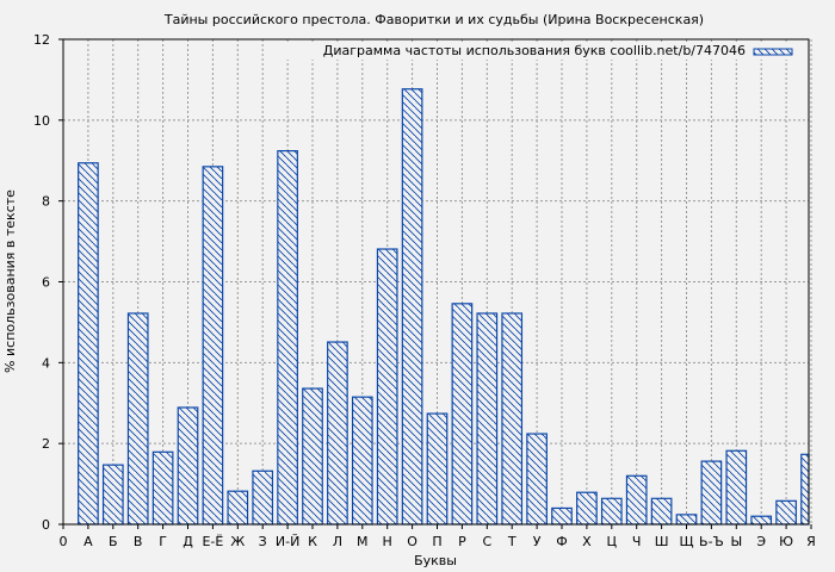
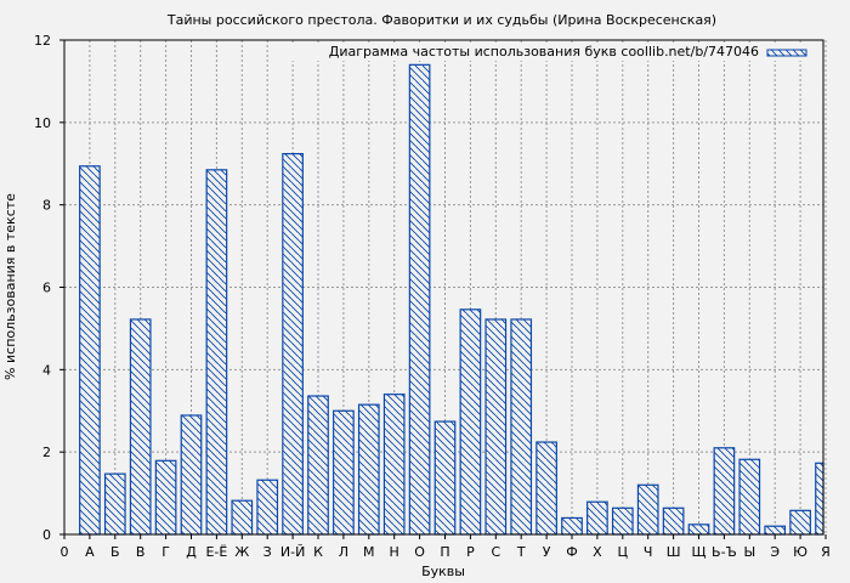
Л: 4.5 -> 3.0
Н: 6.8 -> 3.4
О: 10.8 -> 11.4
Ь-Ъ: 1.6 -> 2.1
